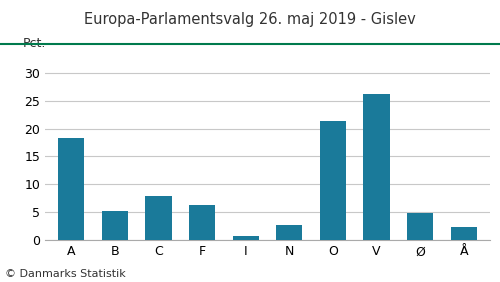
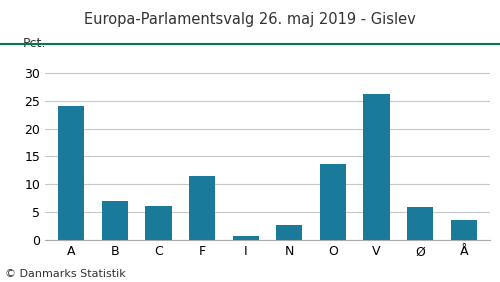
A: 18.4 -> 24.0
B: 5.2 -> 7.0
C: 7.8 -> 6.0
F: 6.2 -> 11.5
O: 21.4 -> 13.7
Ø: 4.8 -> 5.8
Å: 2.2 -> 3.5
